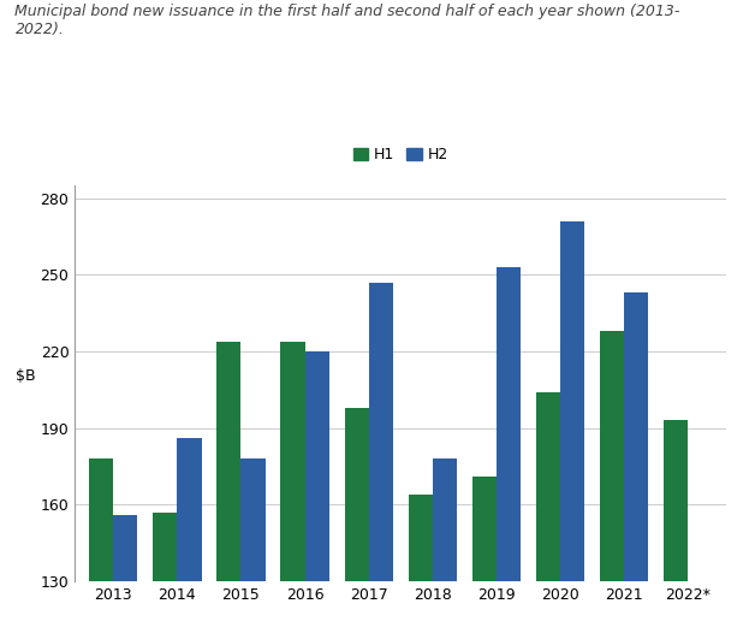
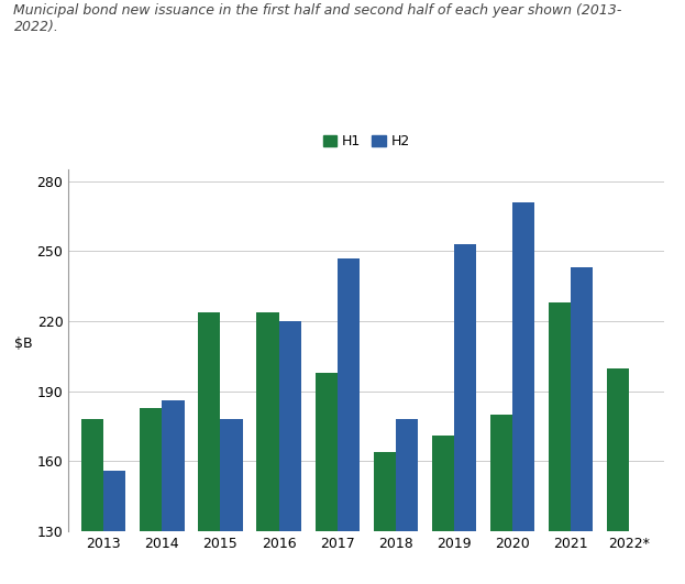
H1/2014: 157 -> 183
H1/2020: 204 -> 180
H1/2022*: 193 -> 200
